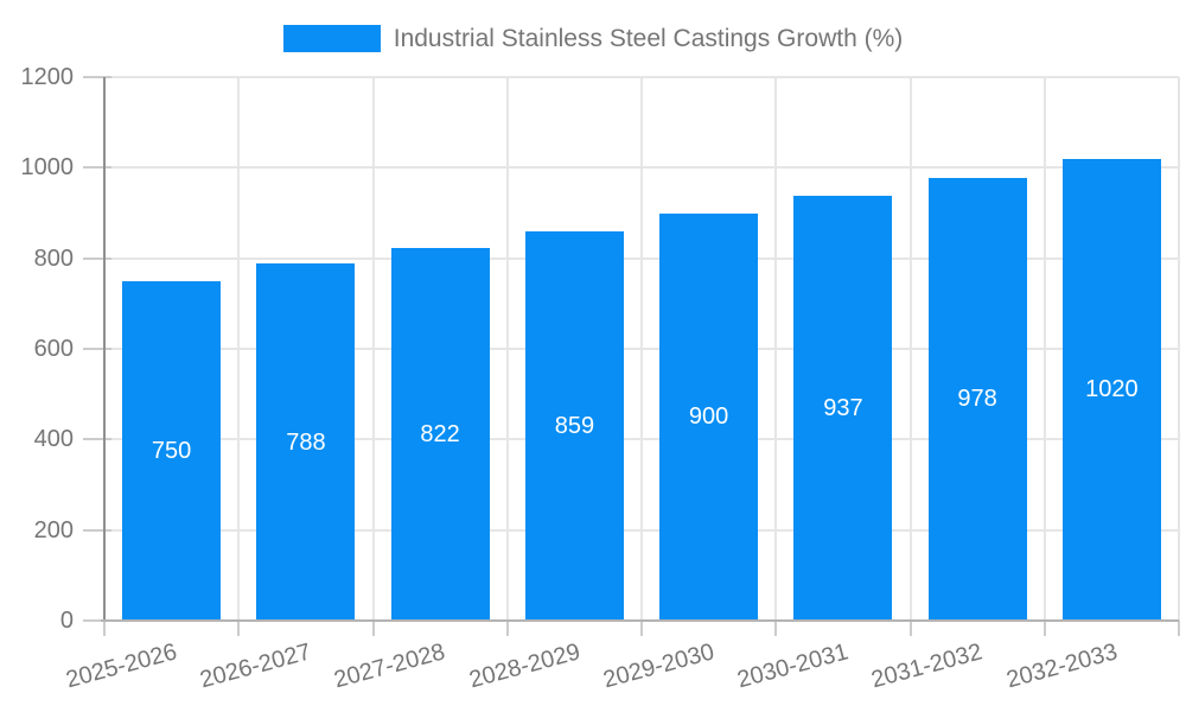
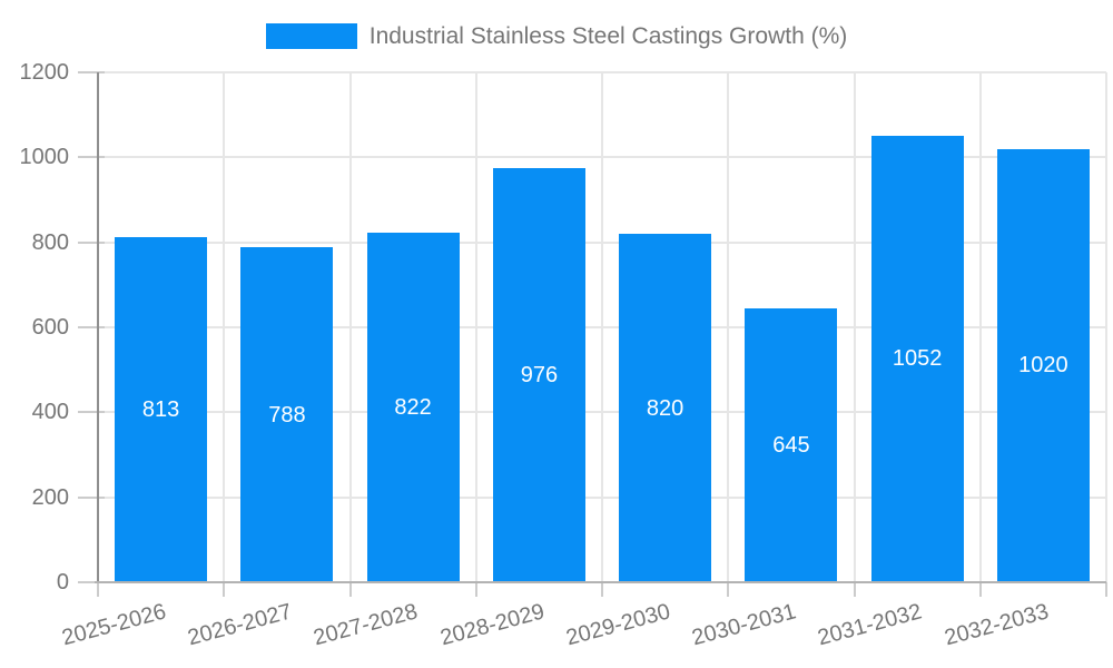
2025-2026: 750 -> 813
2028-2029: 859 -> 976
2029-2030: 900 -> 820
2030-2031: 937 -> 645
2031-2032: 978 -> 1052
